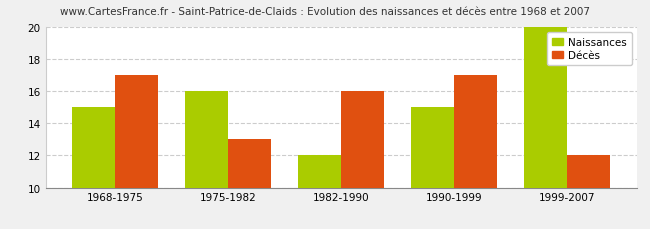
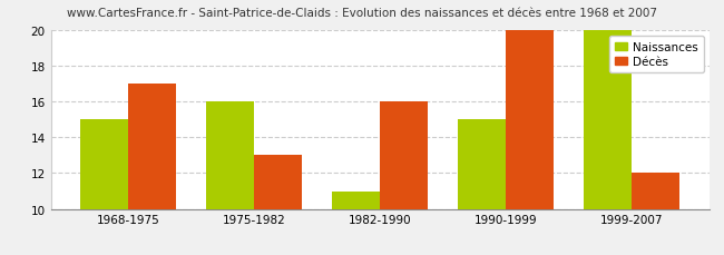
Naissances/1982-1990: 12 -> 11
Décès/1990-1999: 17 -> 20
